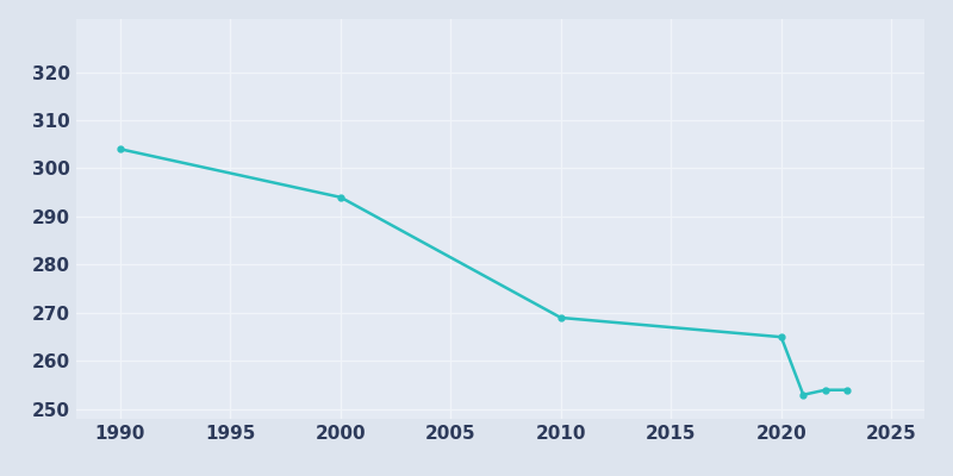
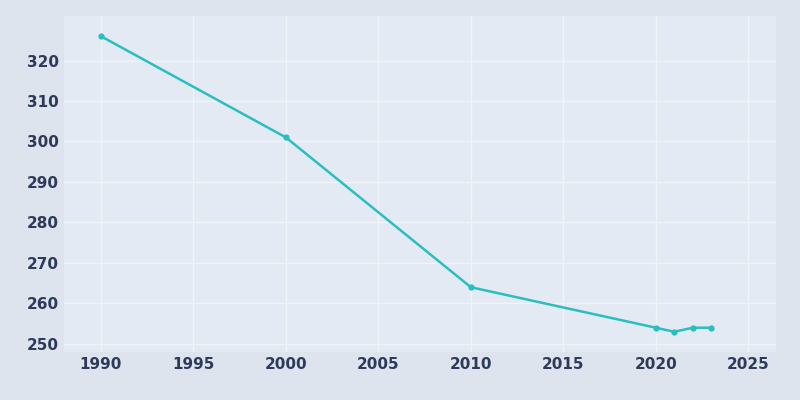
1990: 304 -> 326
2000: 294 -> 301
2010: 269 -> 264
2020: 265 -> 254
